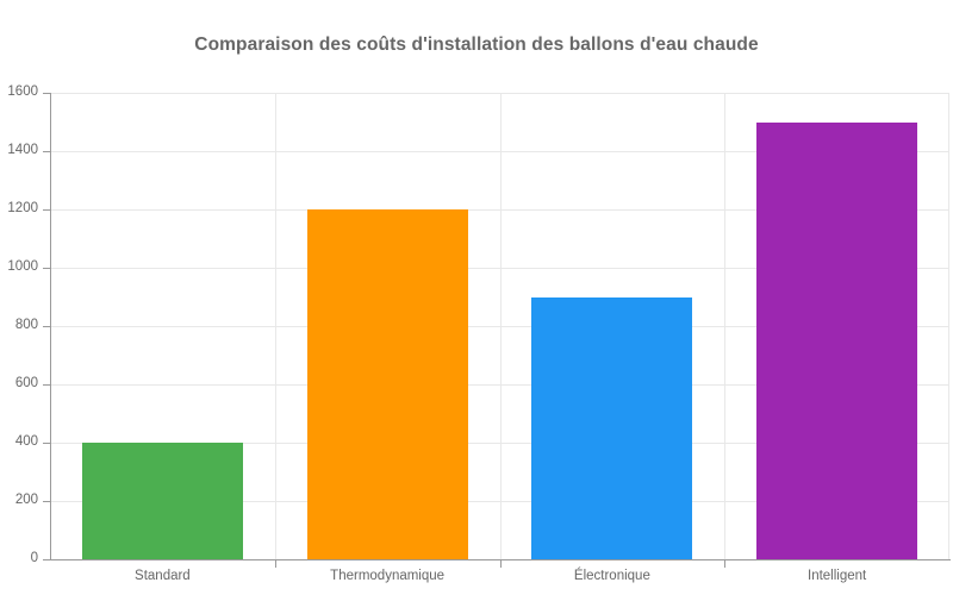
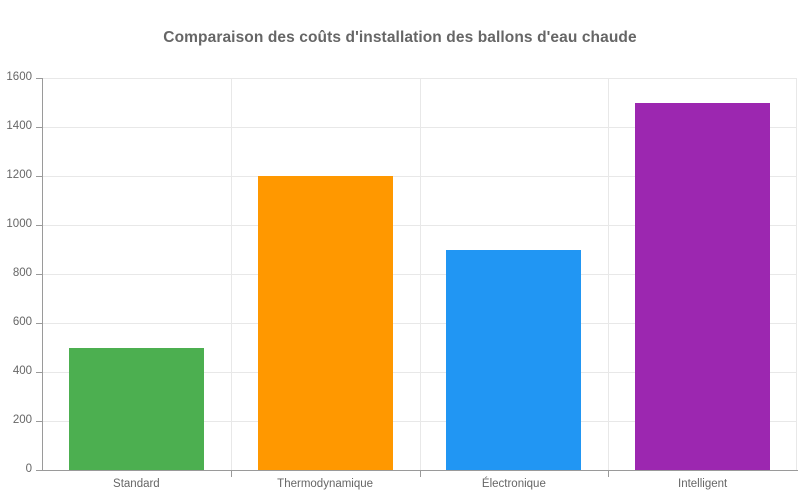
Standard: 400 -> 500
